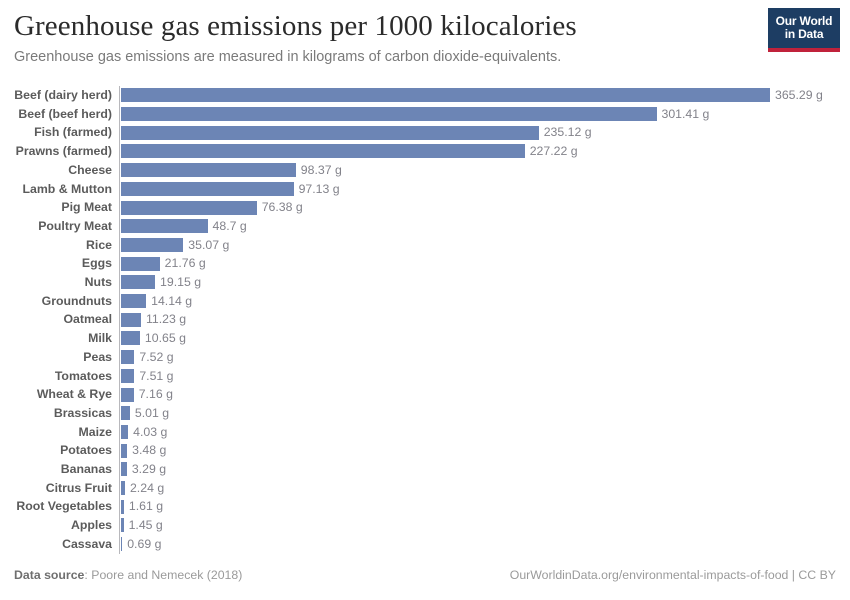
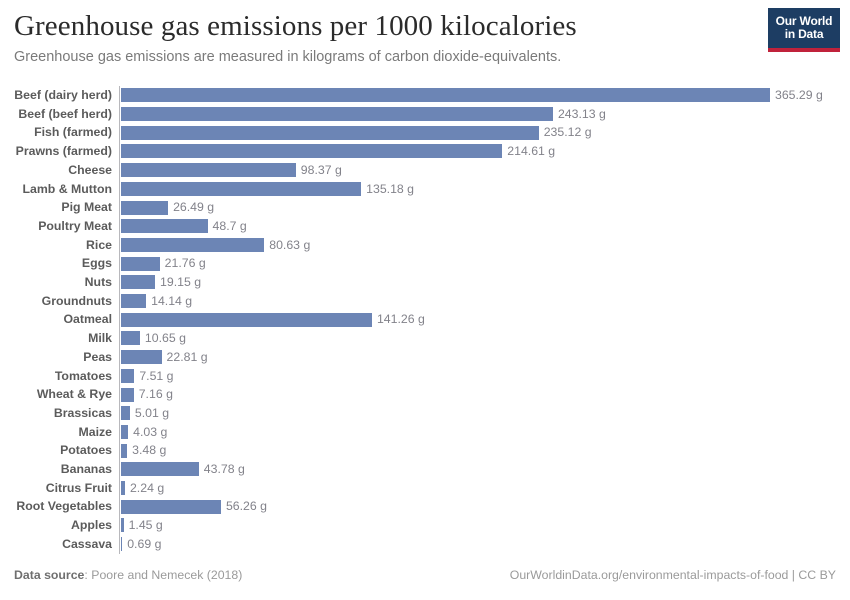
Beef (beef herd): 301.41 -> 243.13
Prawns (farmed): 227.22 -> 214.61
Lamb & Mutton: 97.13 -> 135.18
Pig Meat: 76.38 -> 26.49
Rice: 35.07 -> 80.63
Oatmeal: 11.23 -> 141.26
Peas: 7.52 -> 22.81
Bananas: 3.29 -> 43.78
Root Vegetables: 1.61 -> 56.26
